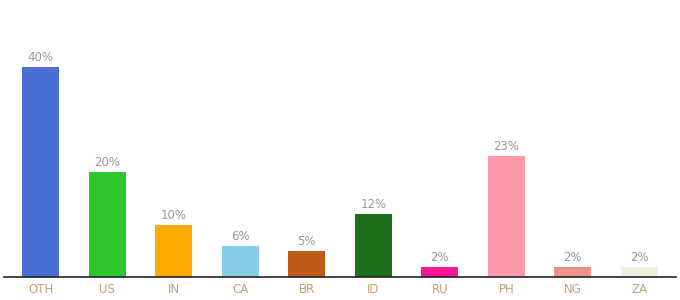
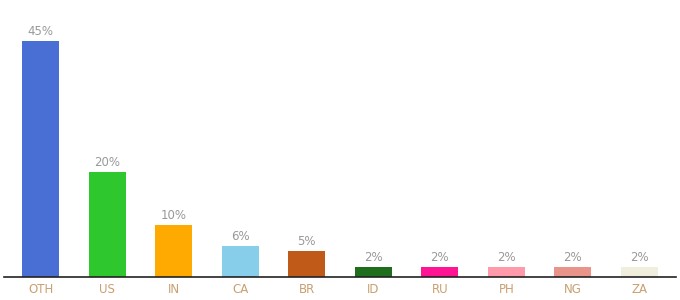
OTH: 40% -> 45%
ID: 12% -> 2%
PH: 23% -> 2%
